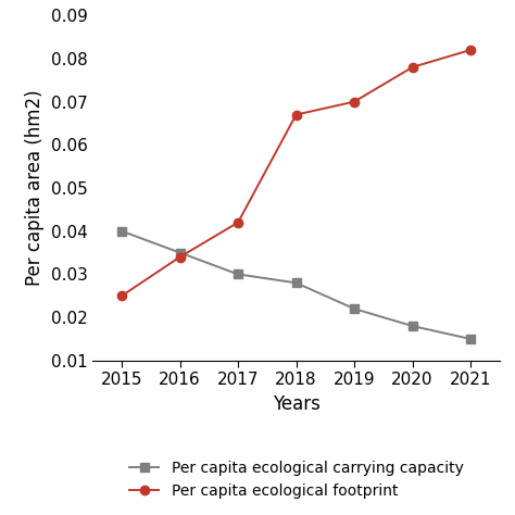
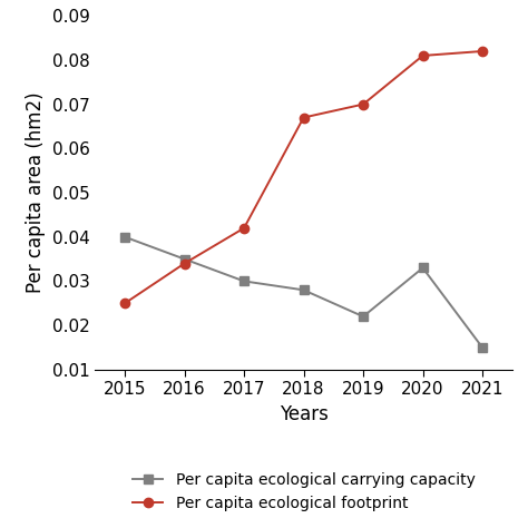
Per capita ecological carrying capacity/2020: 0.018 -> 0.033
Per capita ecological footprint/2020: 0.078 -> 0.081
